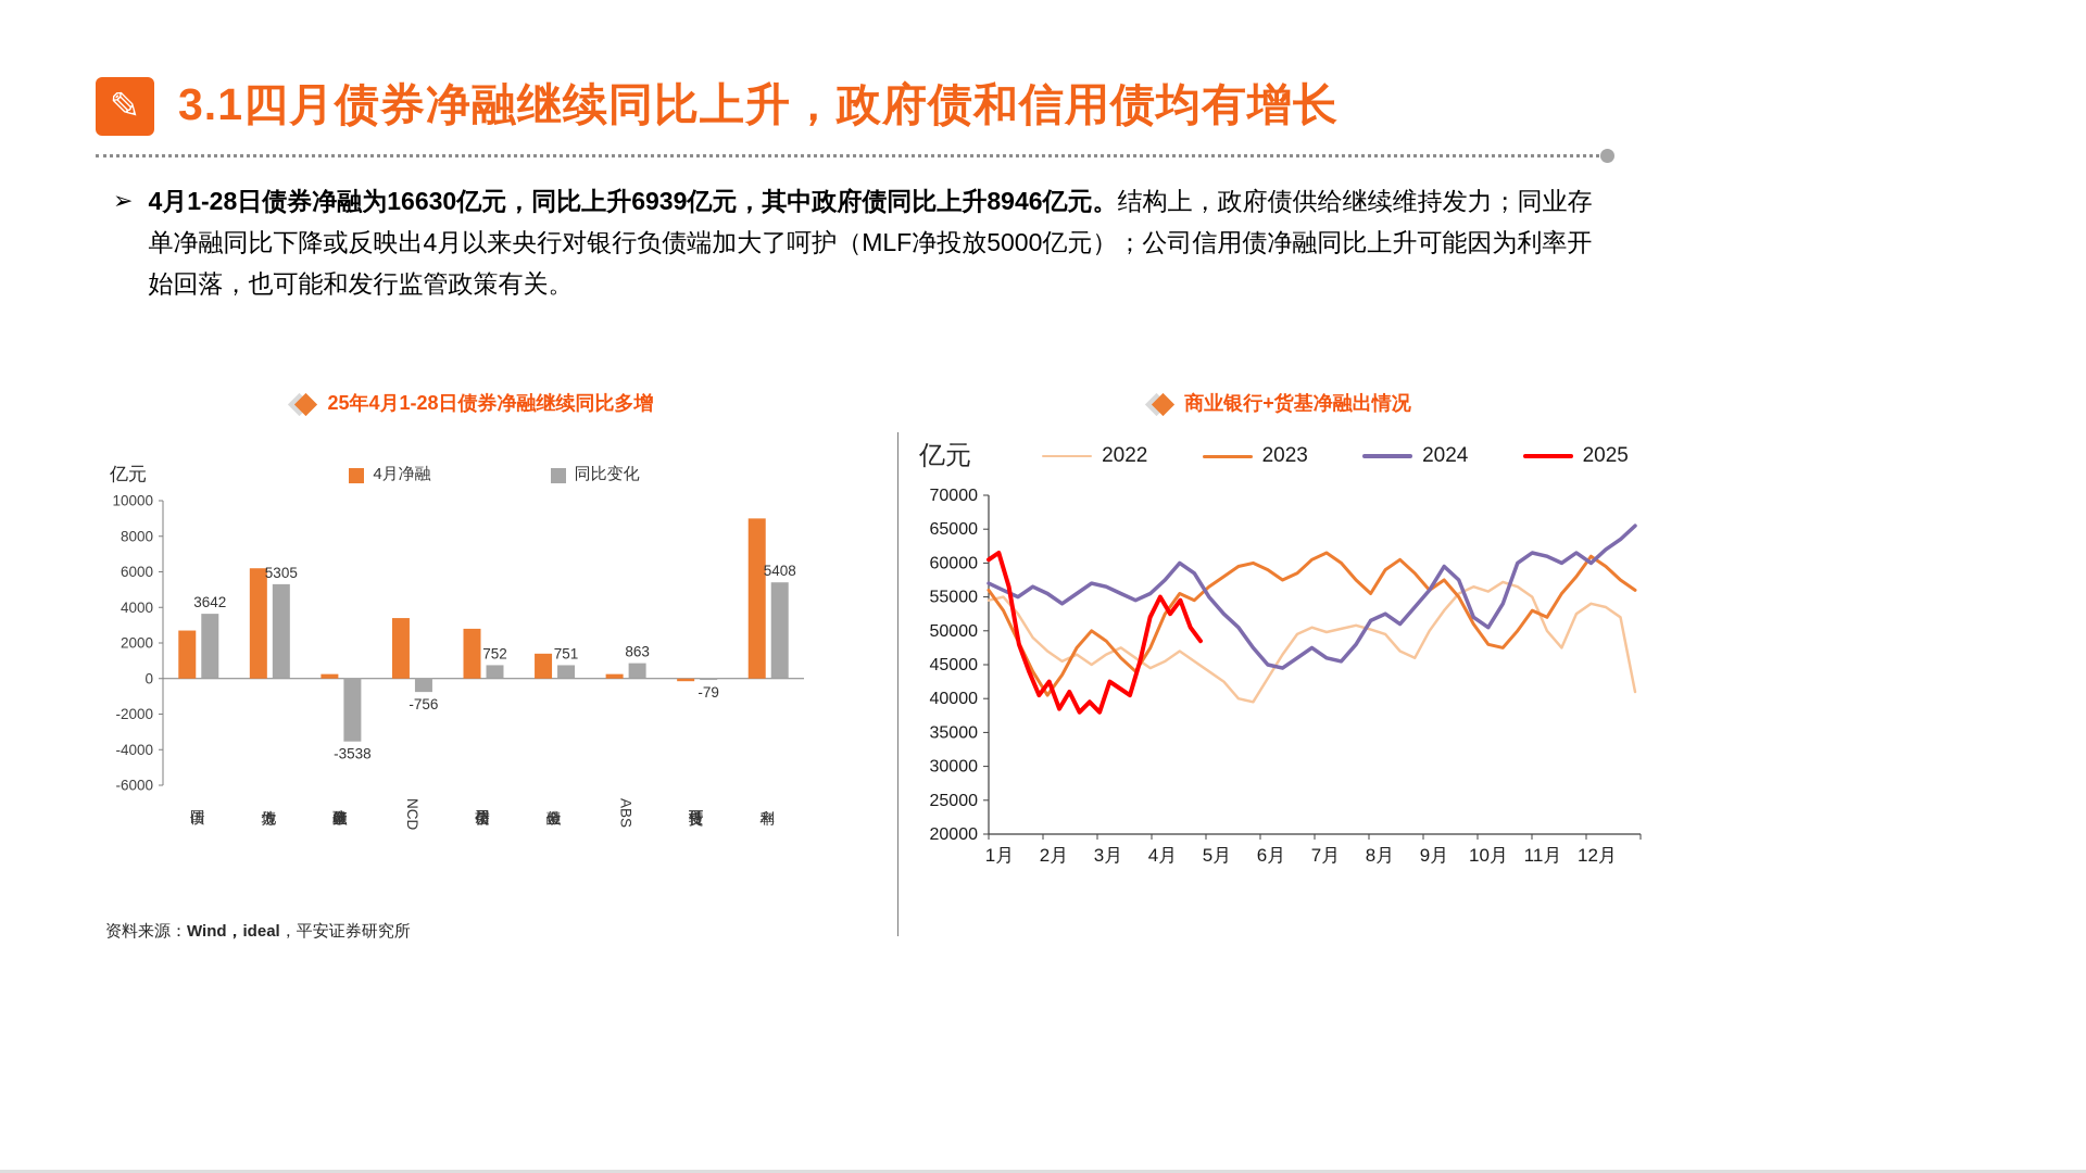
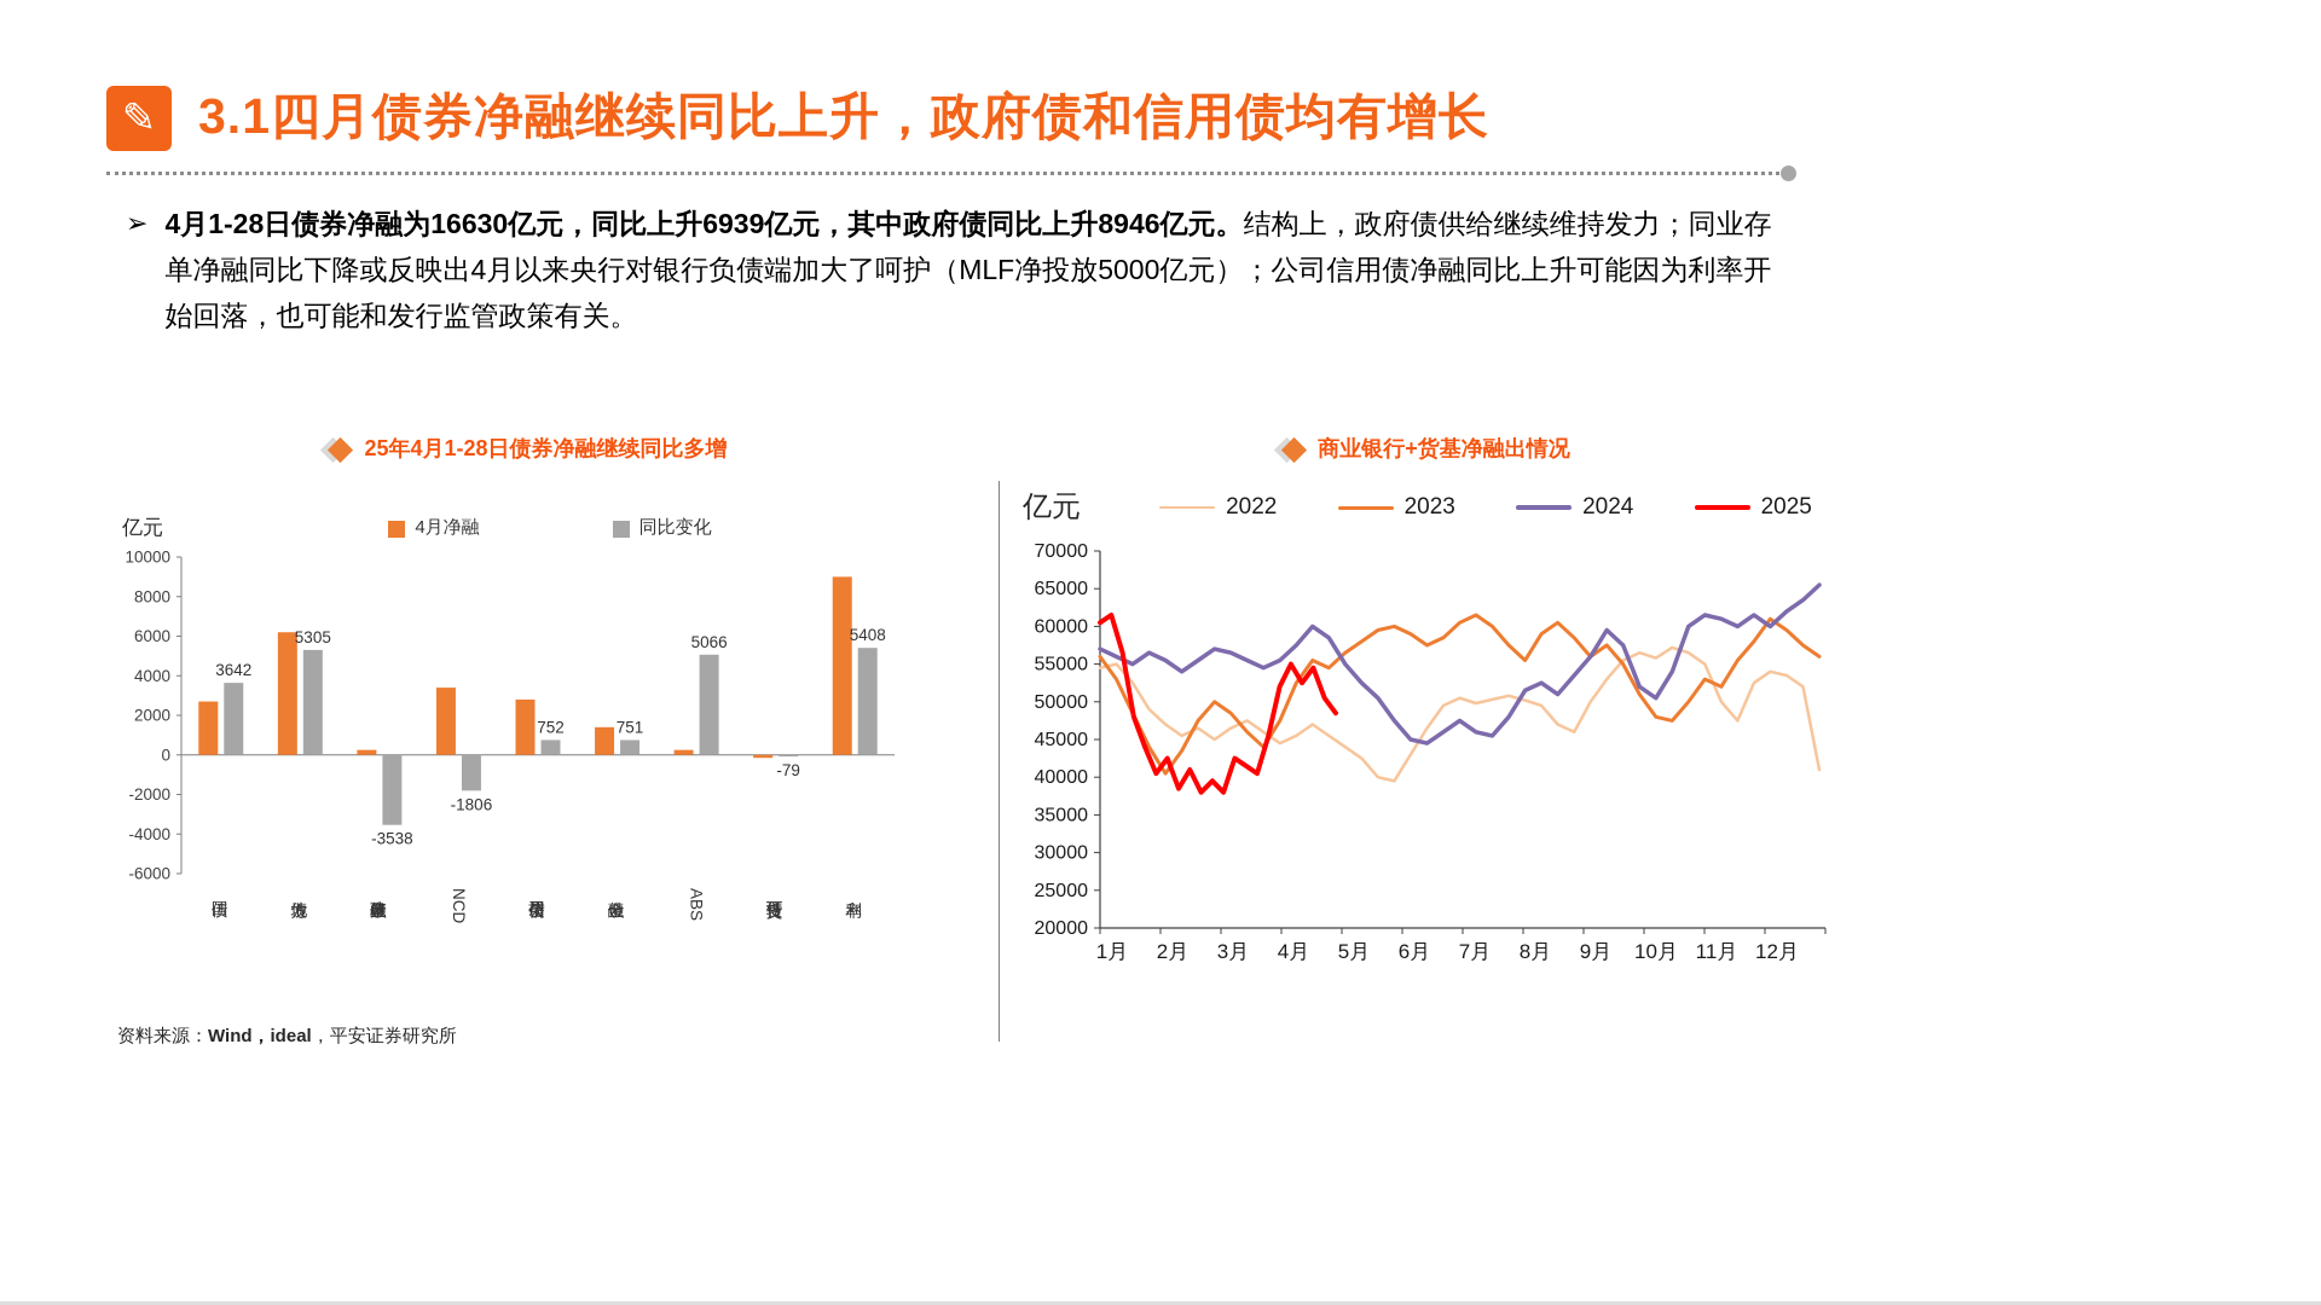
25年4月1-28日债券净融继续同比多增/同比变化/NCD: -756 -> -1806
25年4月1-28日债券净融继续同比多增/同比变化/ABS: 863 -> 5066
